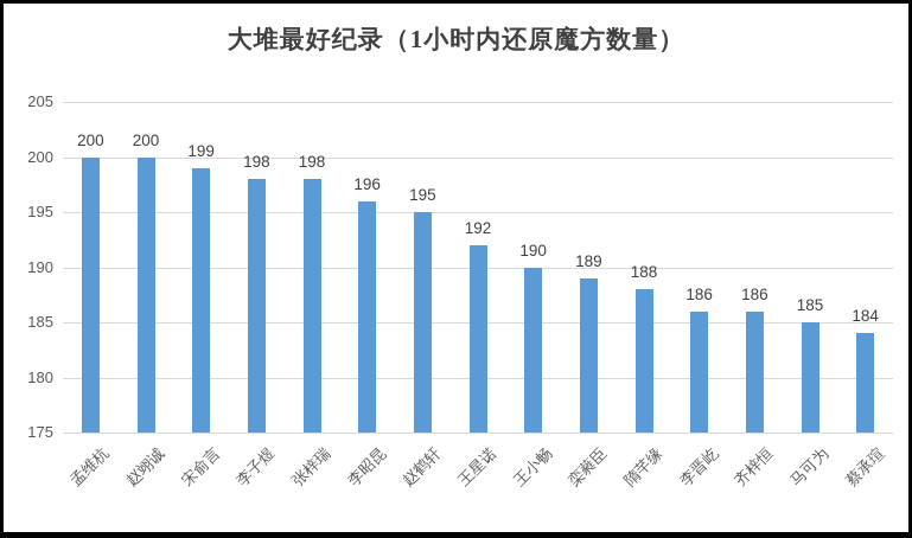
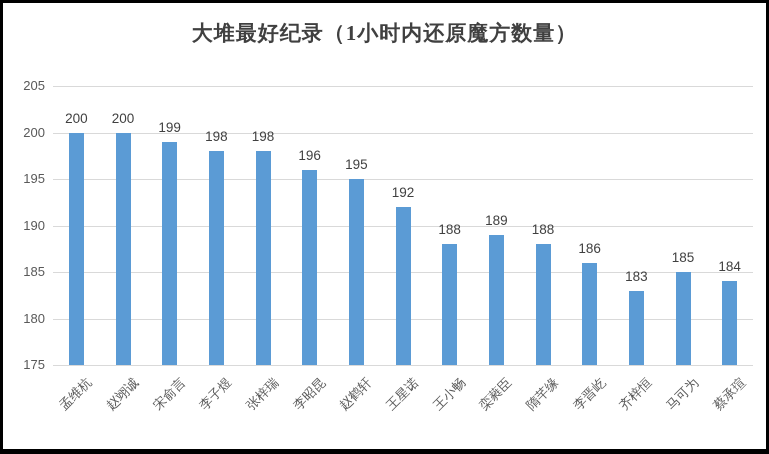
王小畅: 190 -> 188
齐梓恒: 186 -> 183
